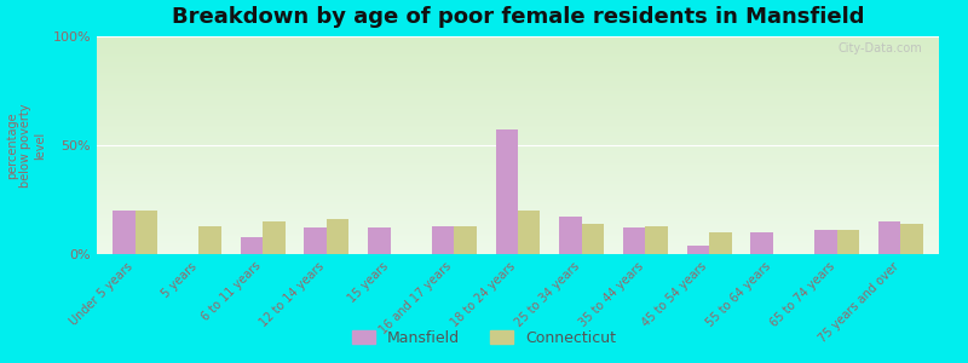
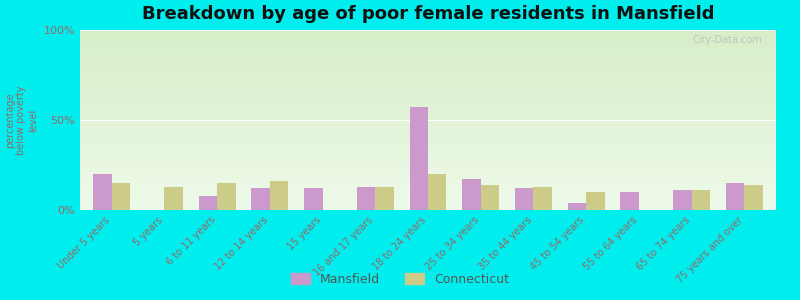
Connecticut/Under 5 years: 20% -> 15%
